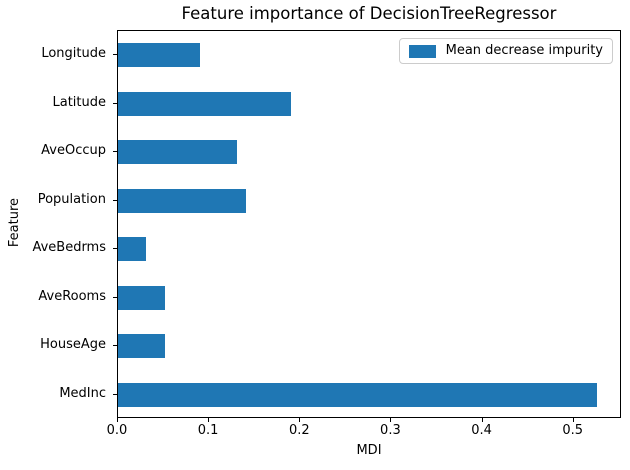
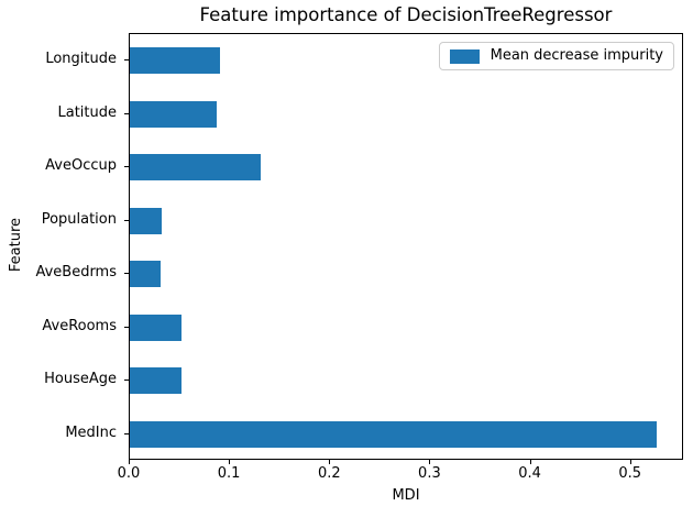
Latitude: 0.19 -> 0.09
Population: 0.14 -> 0.03
